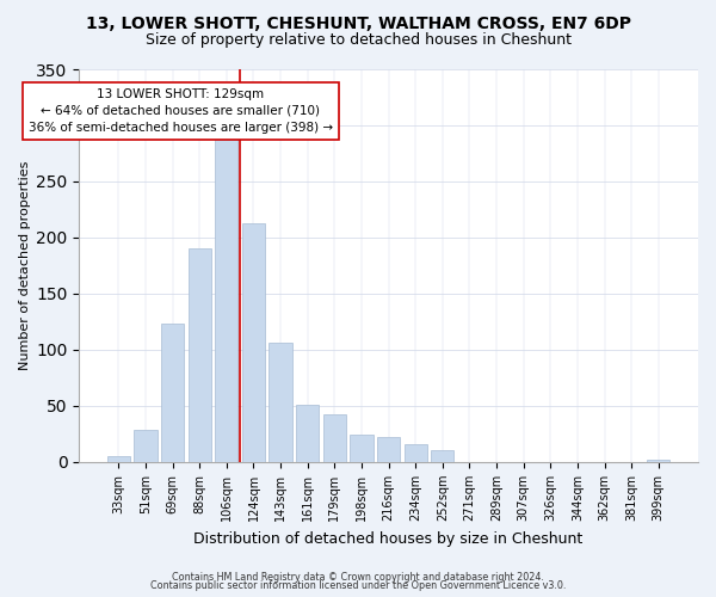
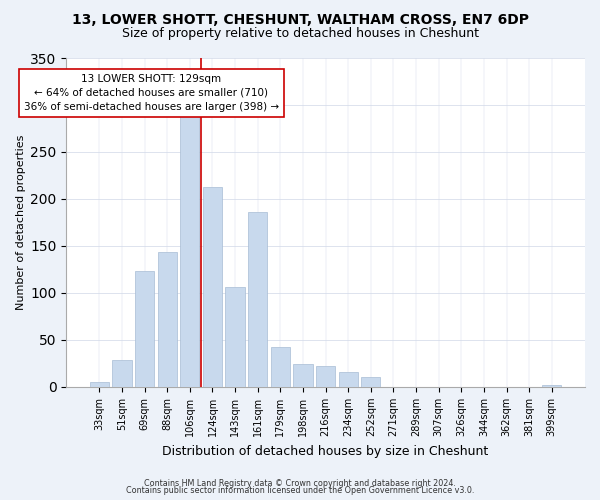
88sqm: 190 -> 144
161sqm: 51 -> 186
